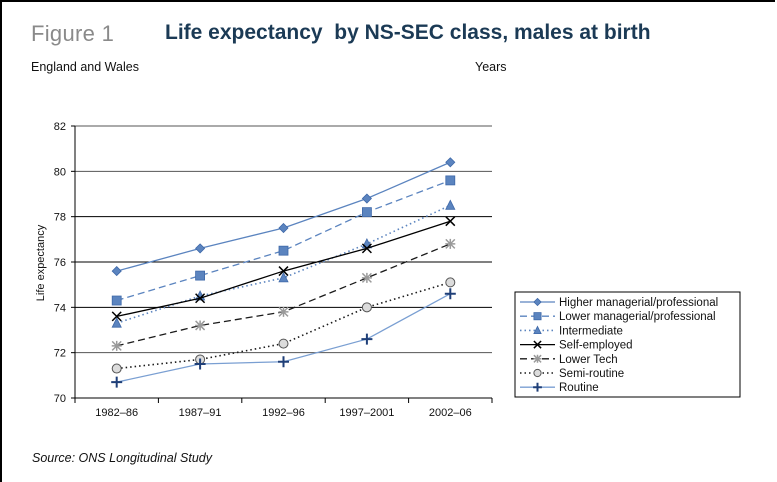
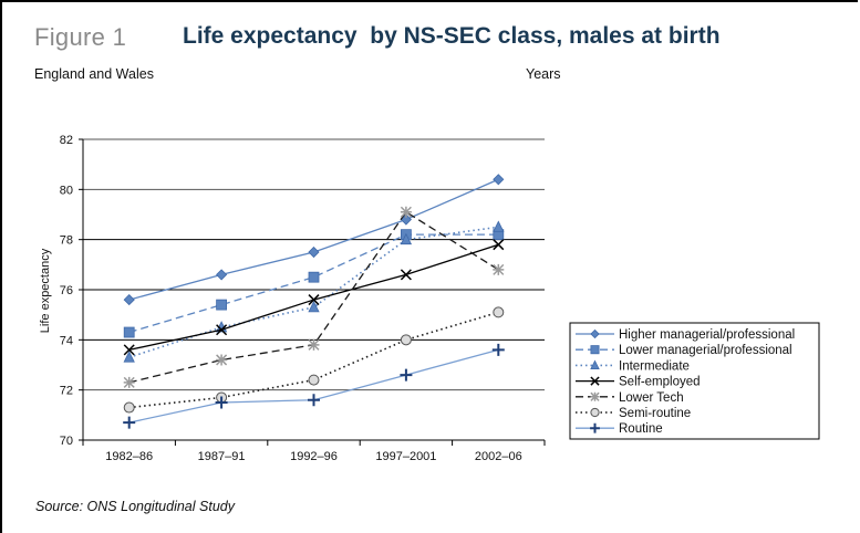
Intermediate/1997–2001: 76.8 -> 78.0
Lower Tech/1997–2001: 75.3 -> 79.1
Lower managerial/professional/2002–06: 79.6 -> 78.2
Routine/2002–06: 74.6 -> 73.6
